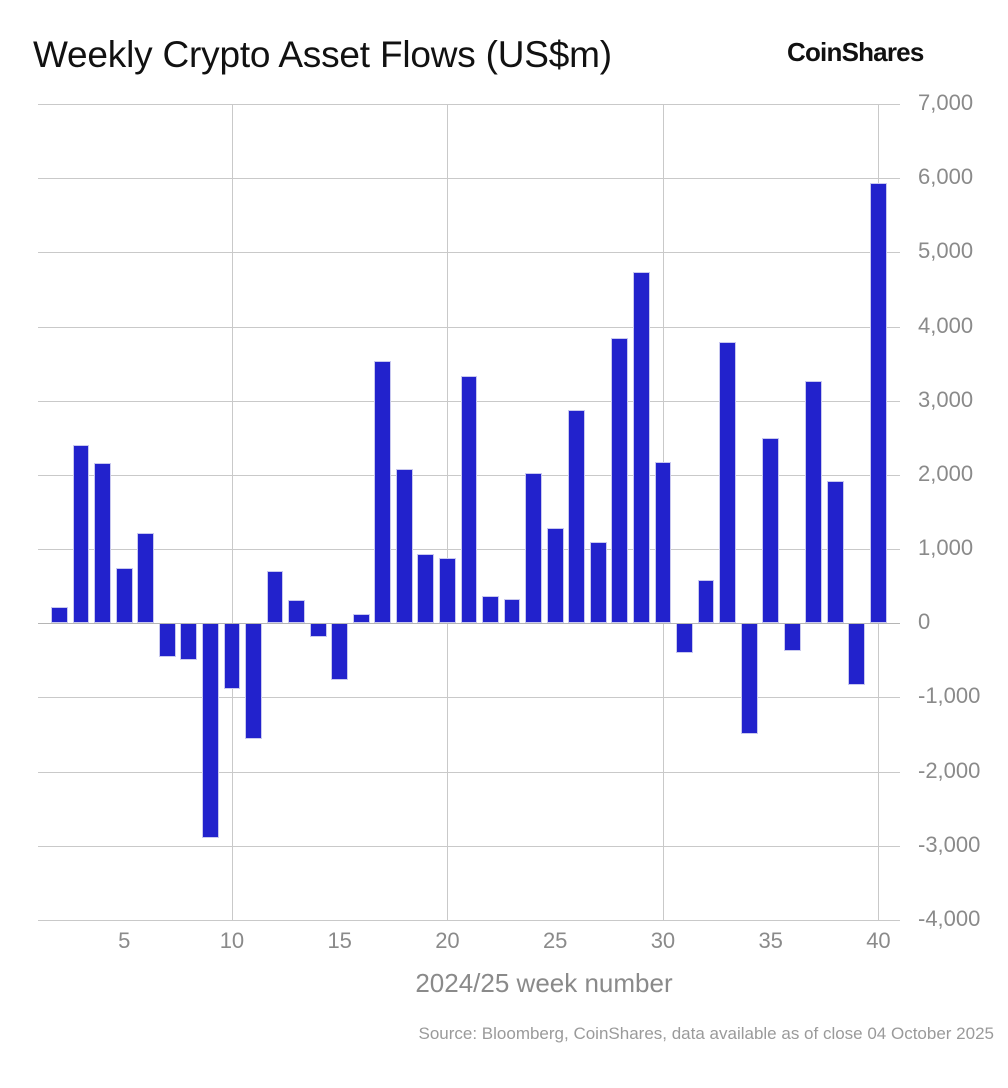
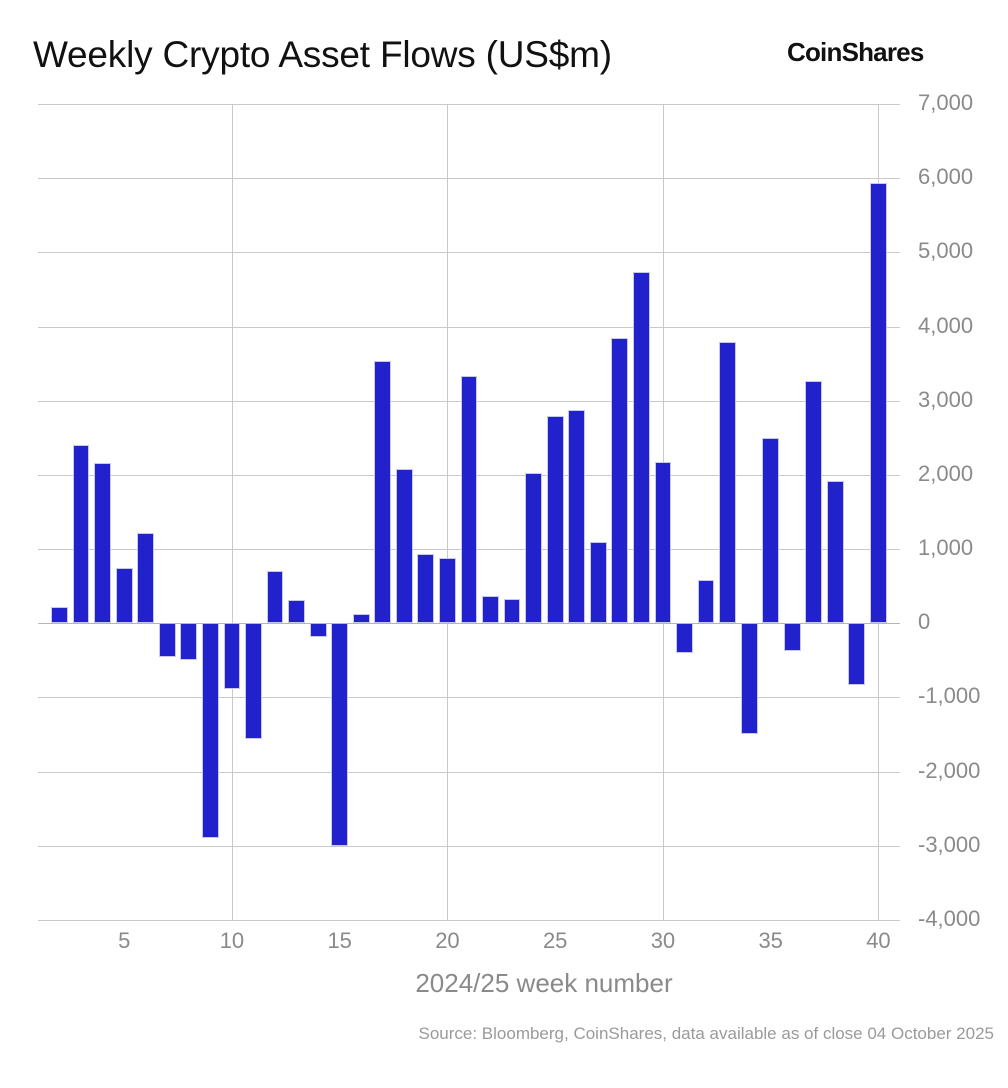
15: -800 -> -3000
25: 1300 -> 2800
